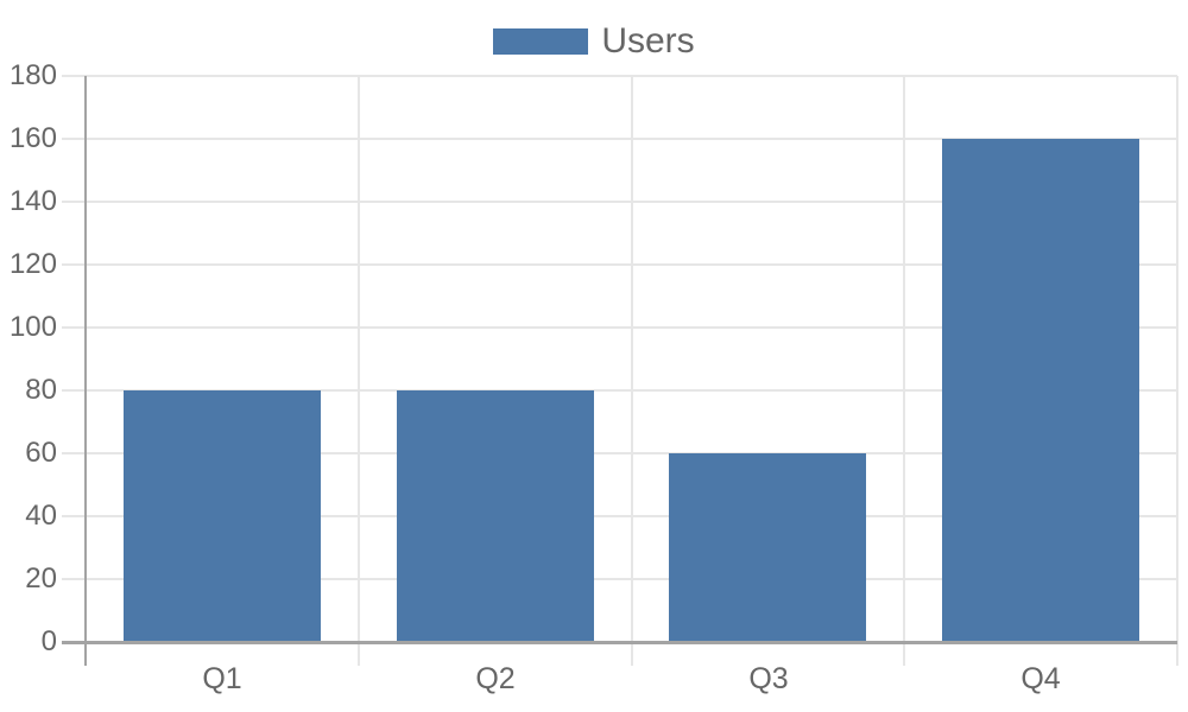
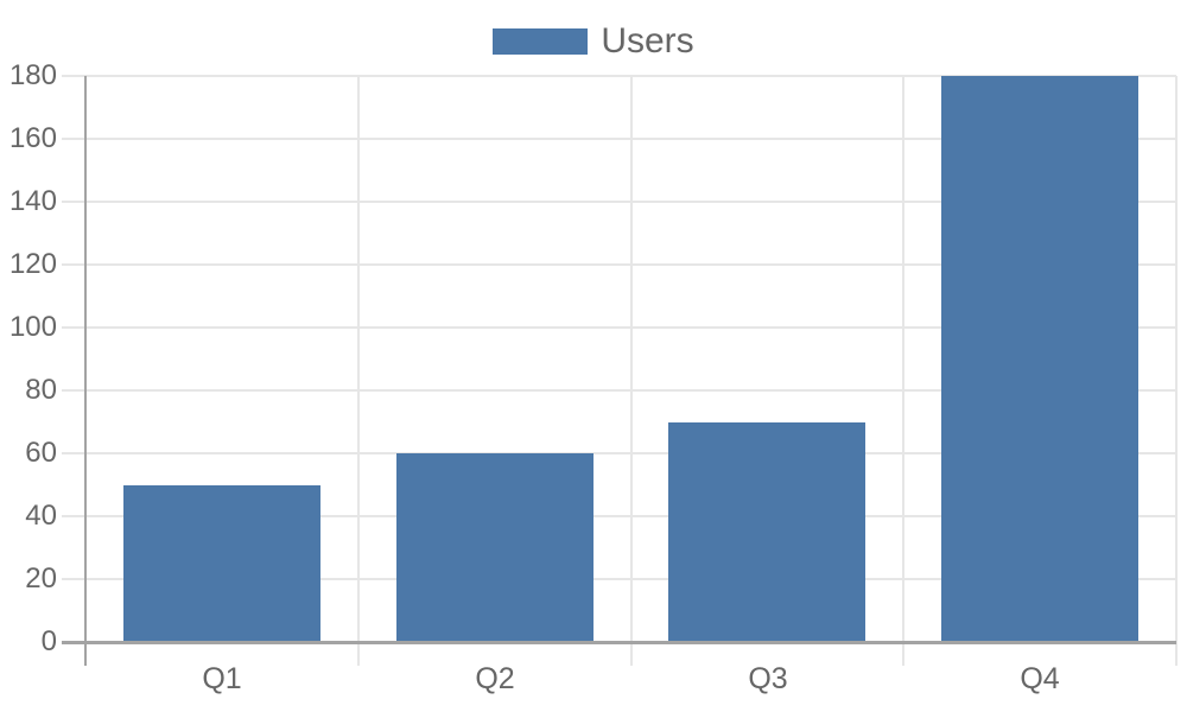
Q1: 80 -> 50
Q2: 80 -> 60
Q3: 60 -> 70
Q4: 160 -> 180
